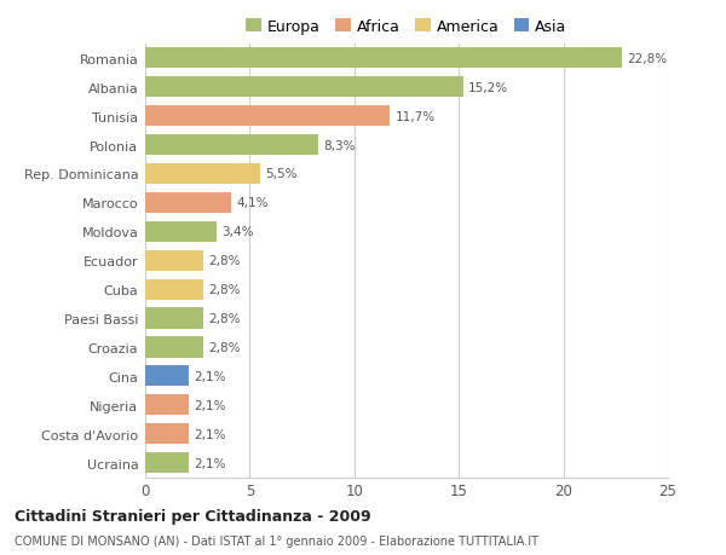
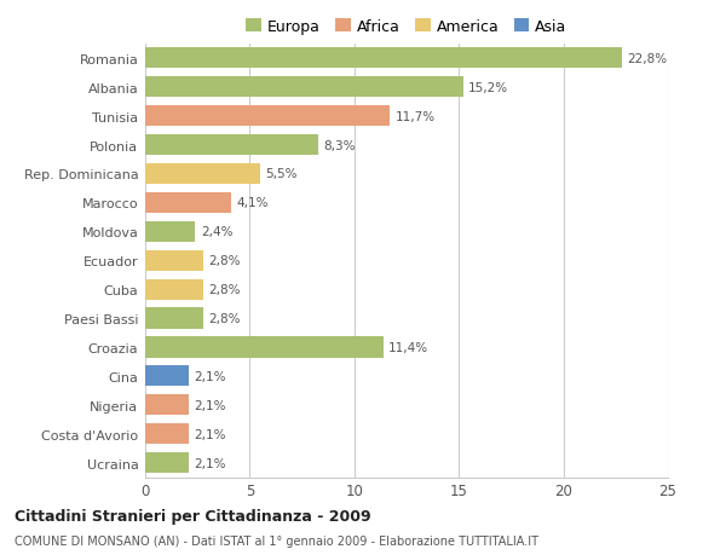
Moldova: 3,4% -> 2,4%
Croazia: 2,8% -> 11,4%
